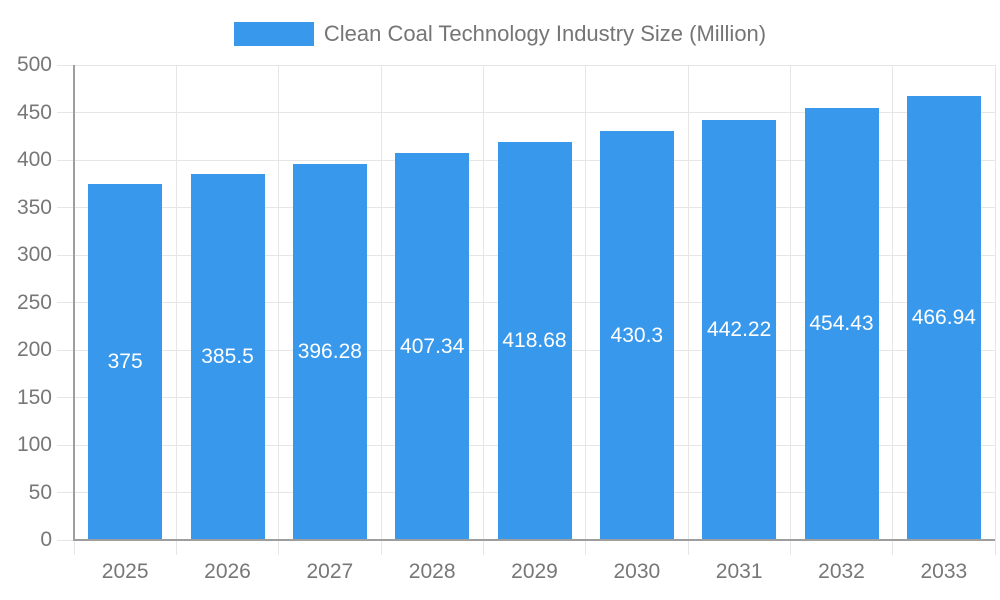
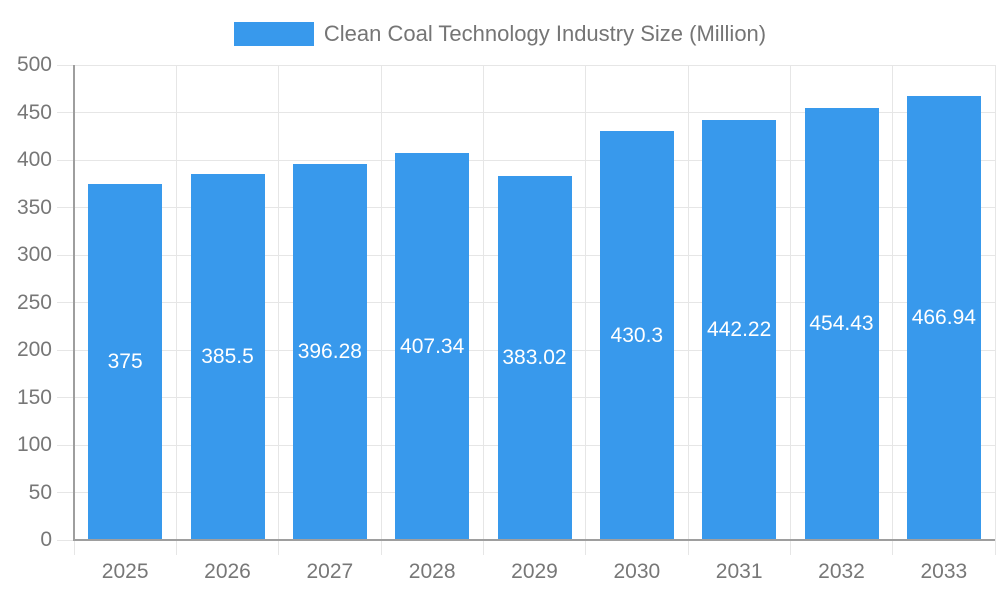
2029: 418.68 -> 383.02
